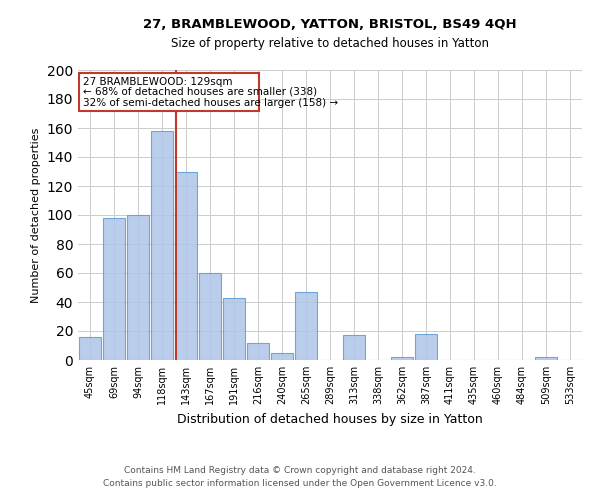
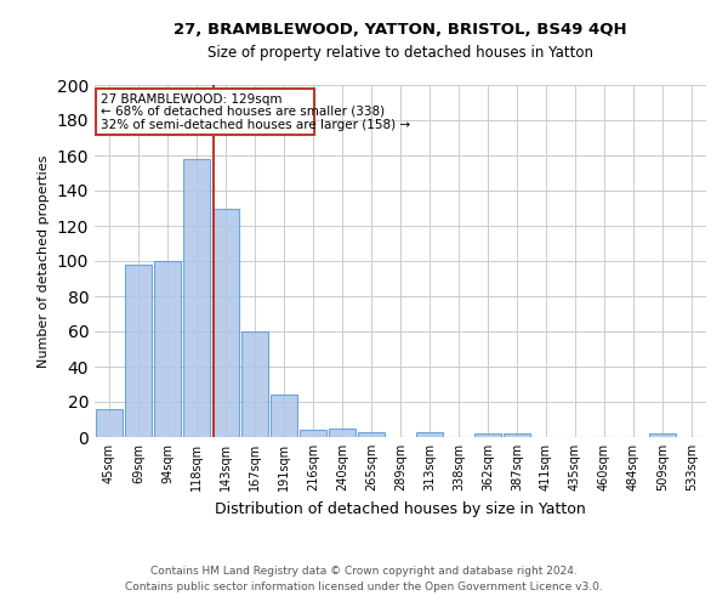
191sqm: 43 -> 24
216sqm: 12 -> 4
265sqm: 47 -> 3
313sqm: 17 -> 3
387sqm: 18 -> 2
